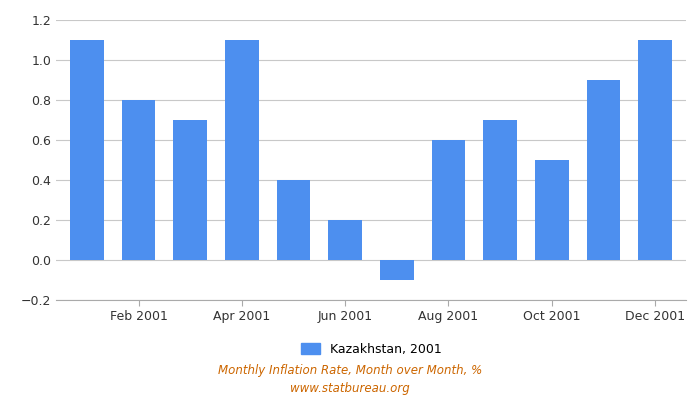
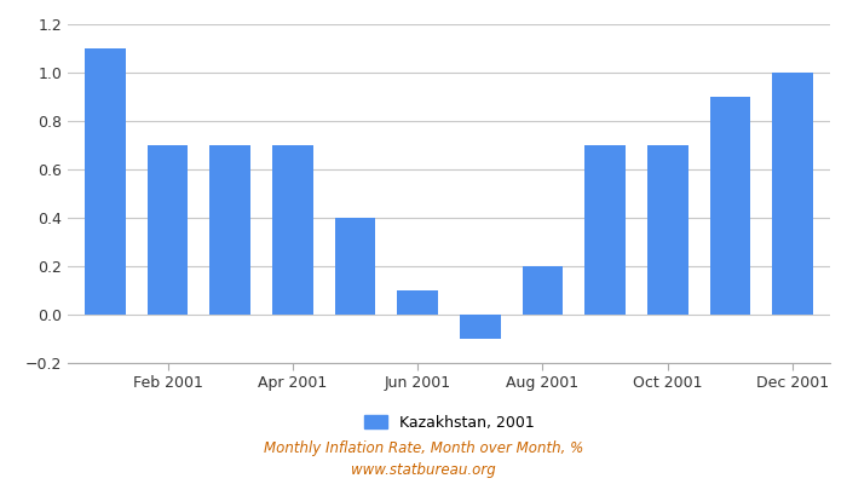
Feb 2001: 0.8 -> 0.7
Apr 2001: 1.1 -> 0.7
Jun 2001: 0.2 -> 0.1
Aug 2001: 0.6 -> 0.2
Oct 2001: 0.5 -> 0.7
Dec 2001: 1.1 -> 1.0
